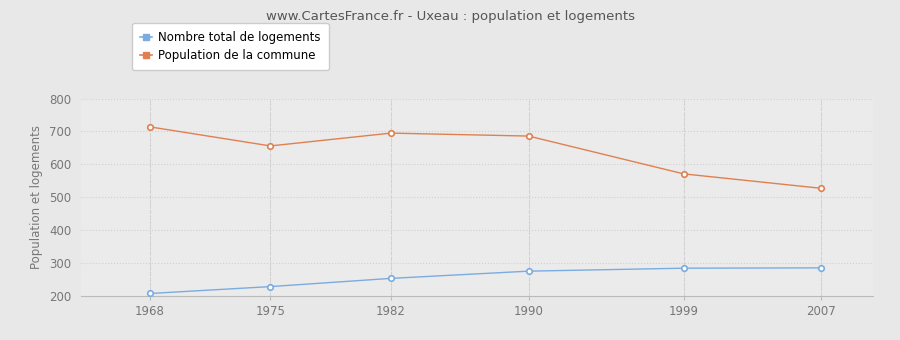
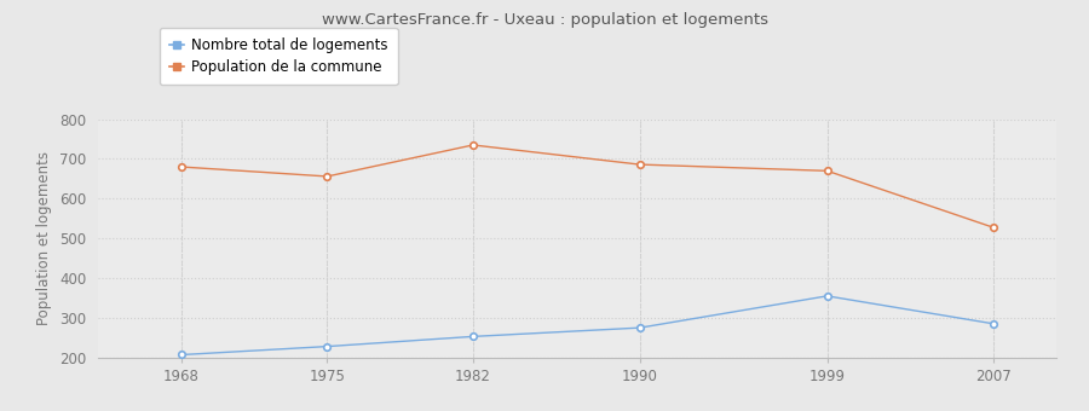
Population de la commune/1968: 714 -> 680
Population de la commune/1982: 695 -> 735
Nombre total de logements/1999: 284 -> 355
Population de la commune/1999: 571 -> 670
